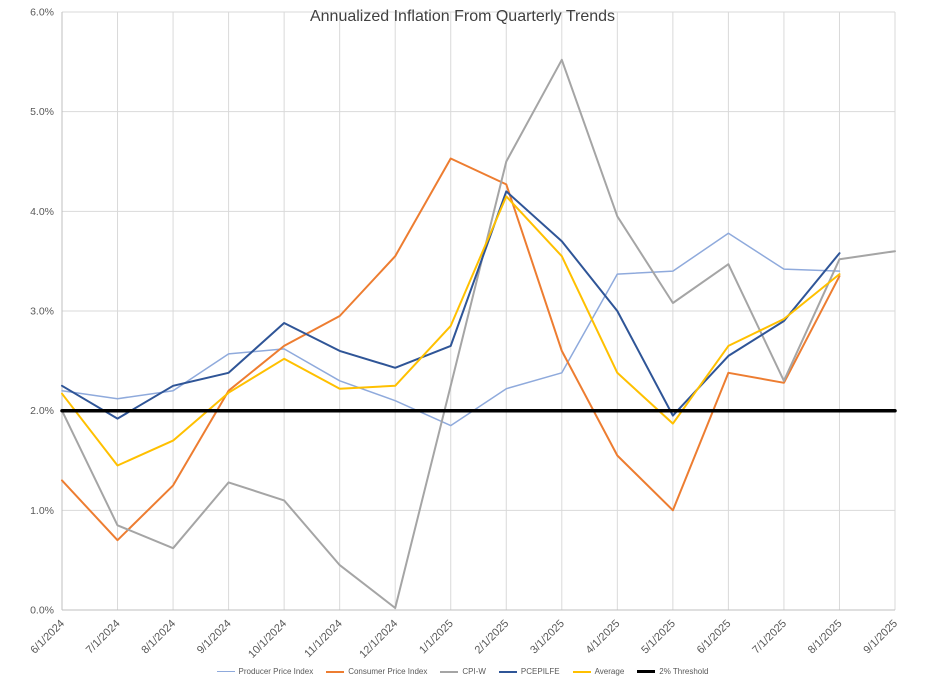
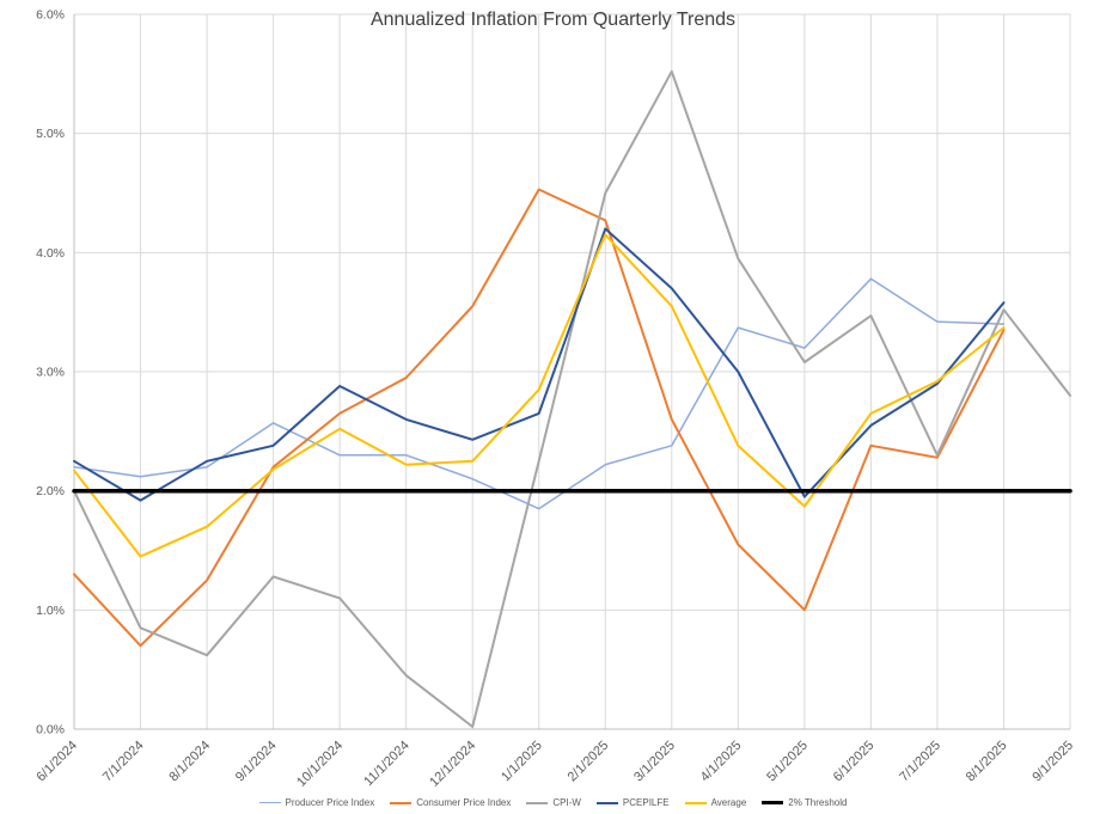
Producer Price Index/10/1/2024: 2.6% -> 2.3%
Producer Price Index/5/1/2025: 3.4% -> 3.2%
CPI-W/9/1/2025: 3.6% -> 2.8%
